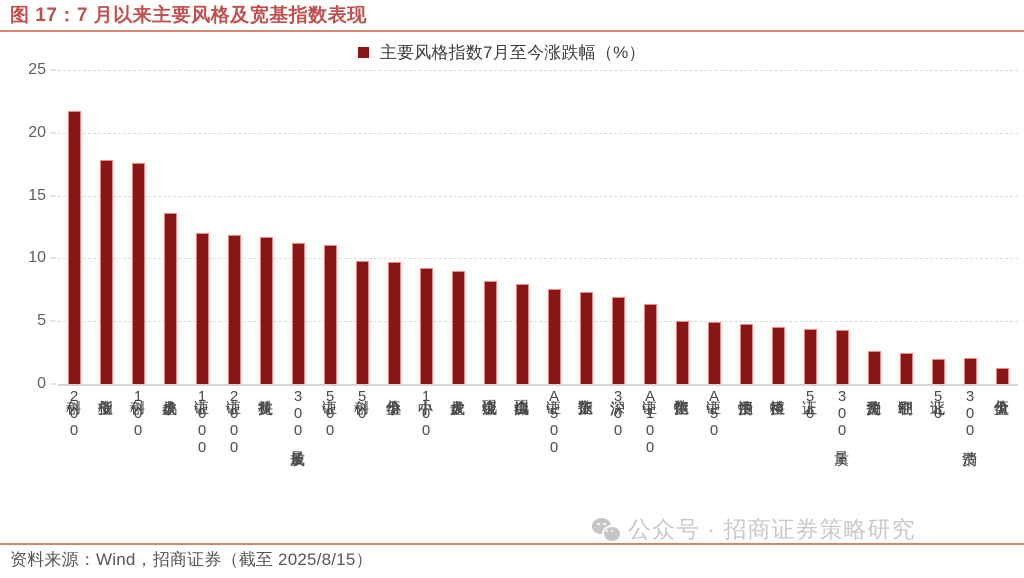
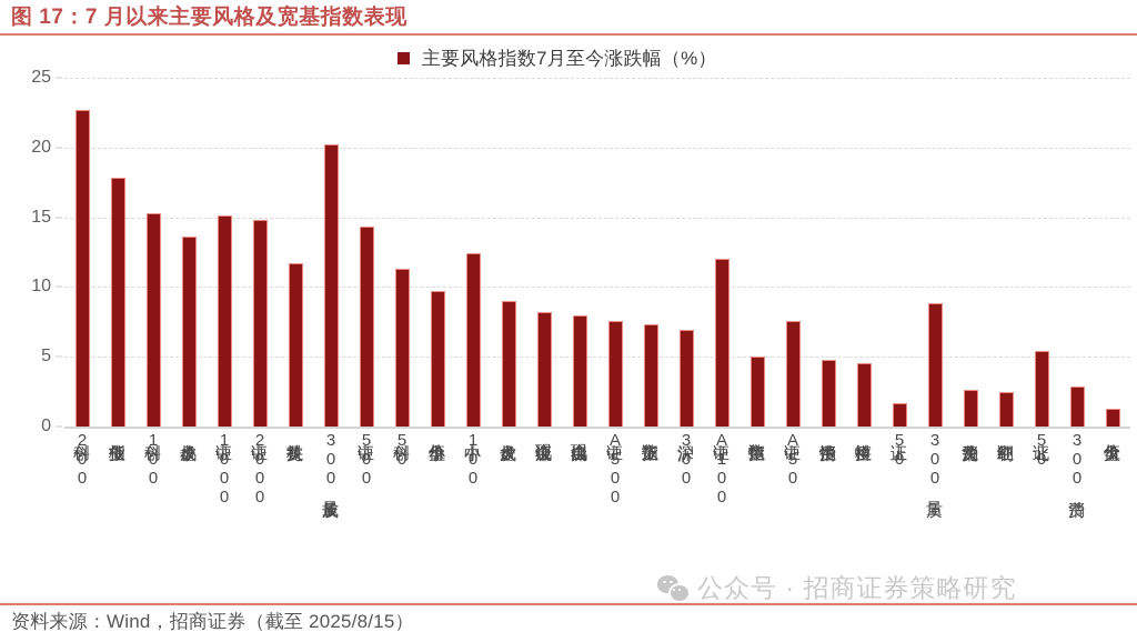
科创200: 21.7 -> 22.7
科创100: 17.6 -> 15.3
中证1000: 12.0 -> 15.1
中证2000: 11.9 -> 14.8
300质量成长: 11.2 -> 20.2
中证500: 11.1 -> 14.3
科创50: 9.8 -> 11.3
中小100: 9.2 -> 12.4
中证A100: 6.4 -> 12.0
中证A50: 4.9 -> 7.6
上证50: 4.4 -> 1.7
300质量: 4.3 -> 8.8
北证50: 2.0 -> 5.4
300消费: 2.1 -> 2.9
